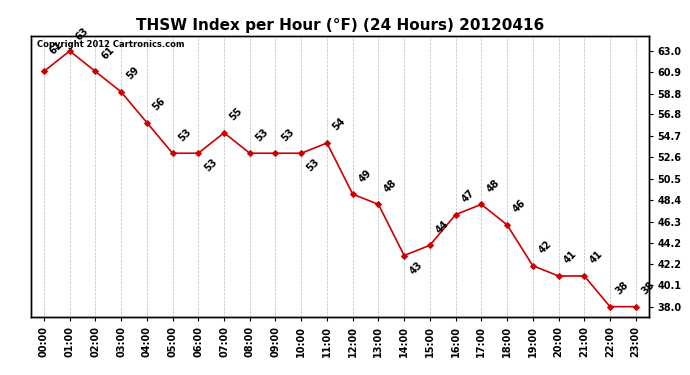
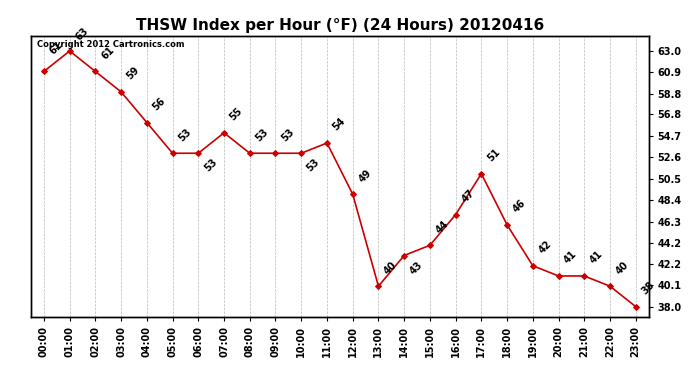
13:00: 48 -> 40
17:00: 48 -> 51
22:00: 38 -> 40
